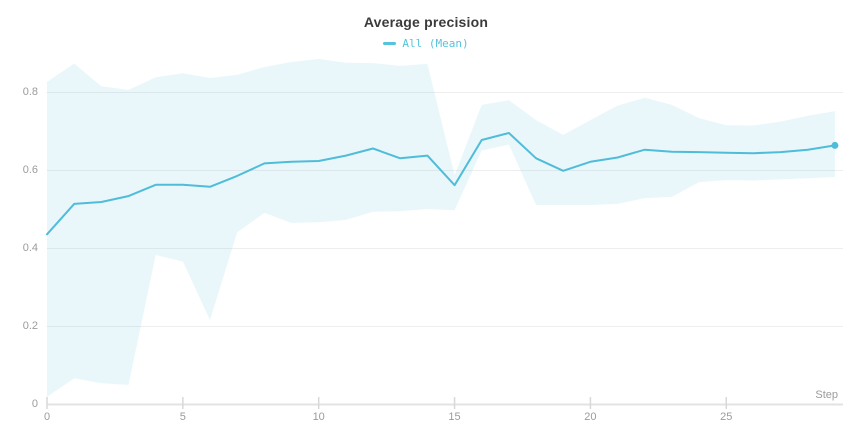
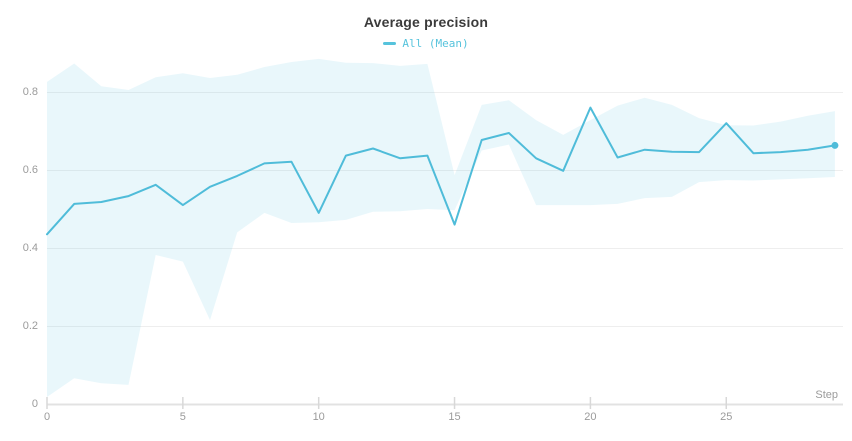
All (Mean)/5: 0.56 -> 0.51
All (Mean)/10: 0.62 -> 0.49
All (Mean)/15: 0.56 -> 0.46
All (Mean)/20: 0.62 -> 0.76
All (Mean)/25: 0.64 -> 0.72
